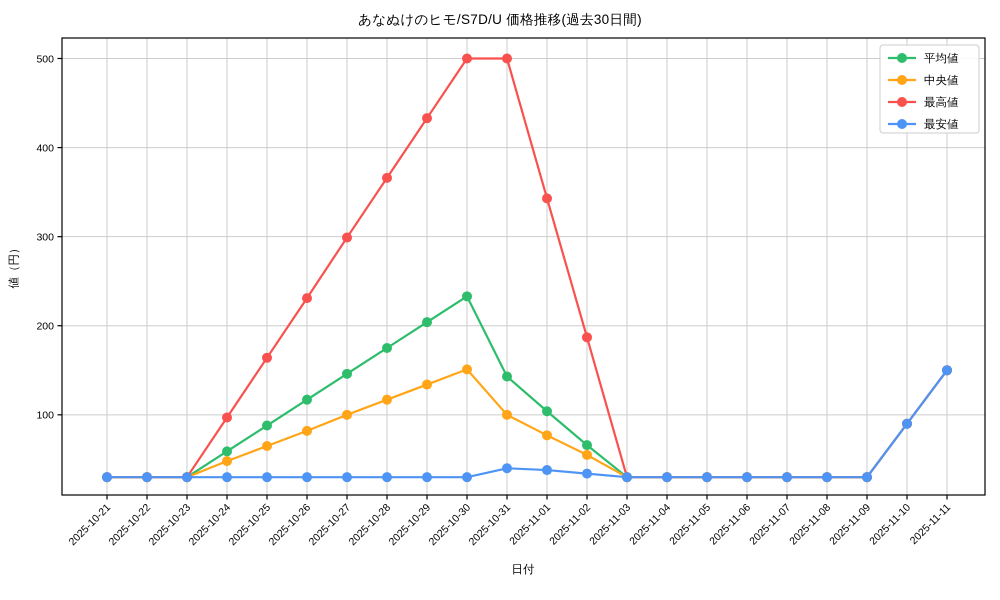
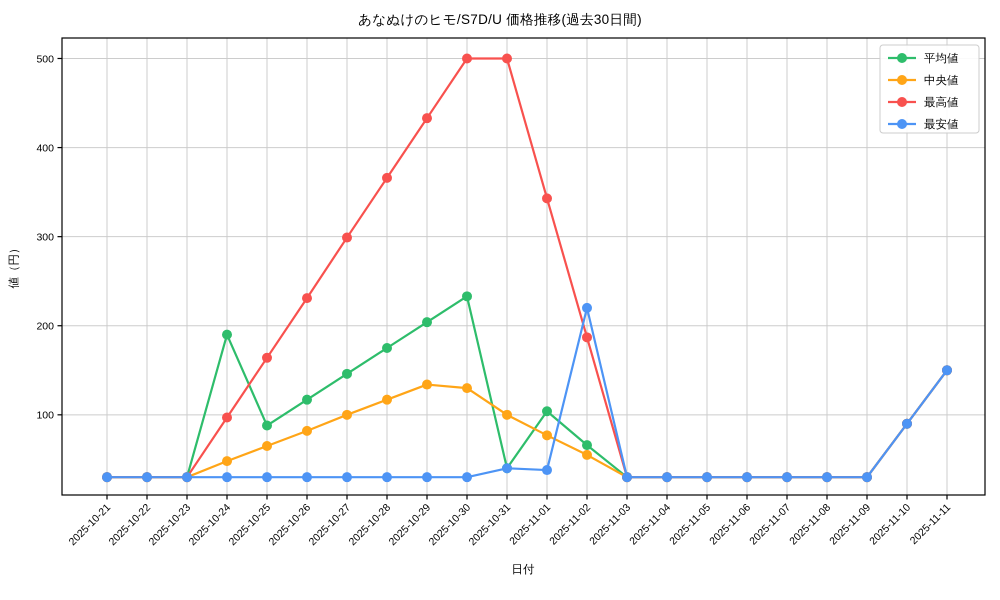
平均値/2025-10-24: 60 -> 190
中央値/2025-10-30: 150 -> 130
平均値/2025-10-31: 140 -> 40
最安値/2025-11-02: 30 -> 220
